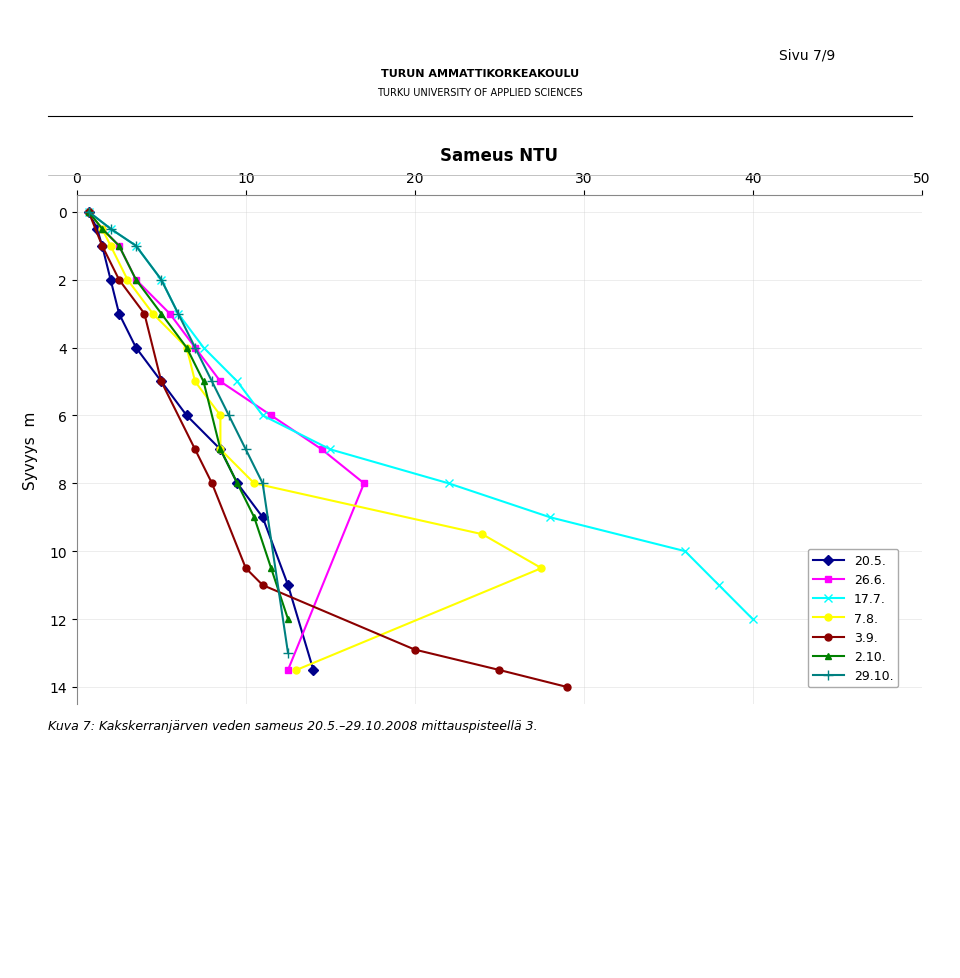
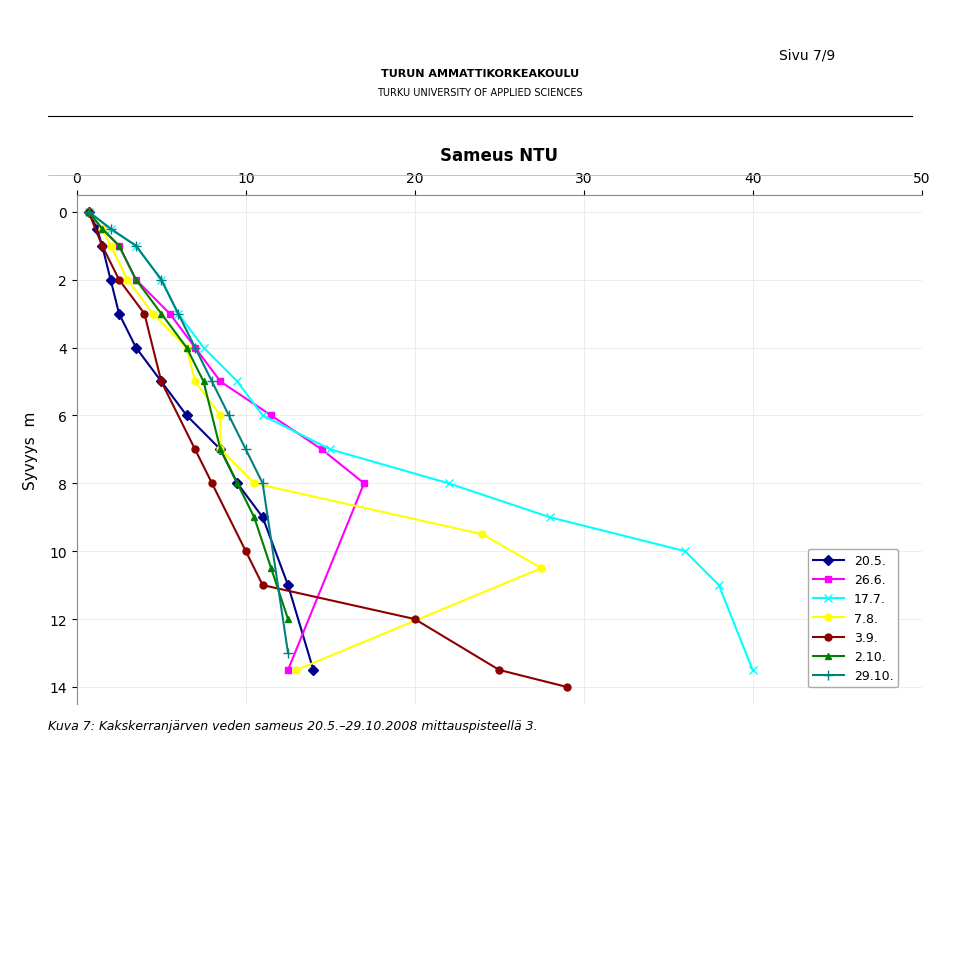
3.9./10: 10.5 -> 10.0
3.9./20: 12.9 -> 12.0
17.7./40: 12.0 -> 13.5
